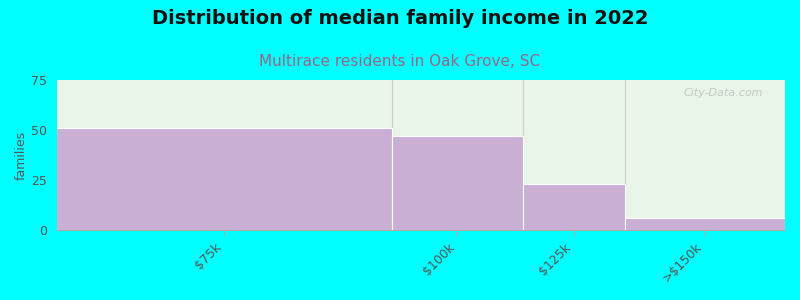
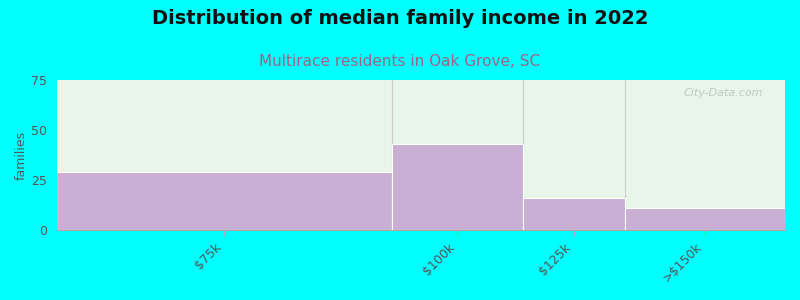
$75k: 51 -> 29
$100k: 47 -> 43
$125k: 23 -> 16
>$150k: 6 -> 11
